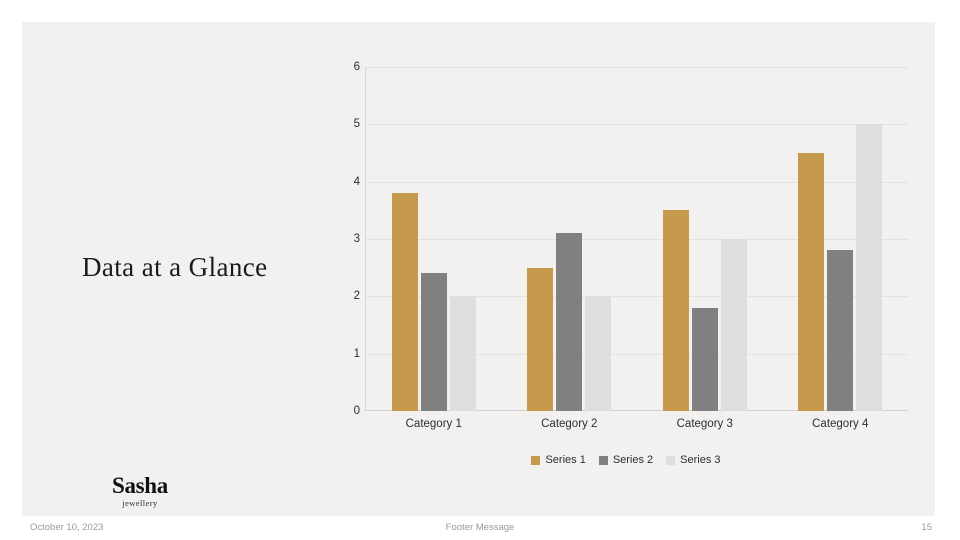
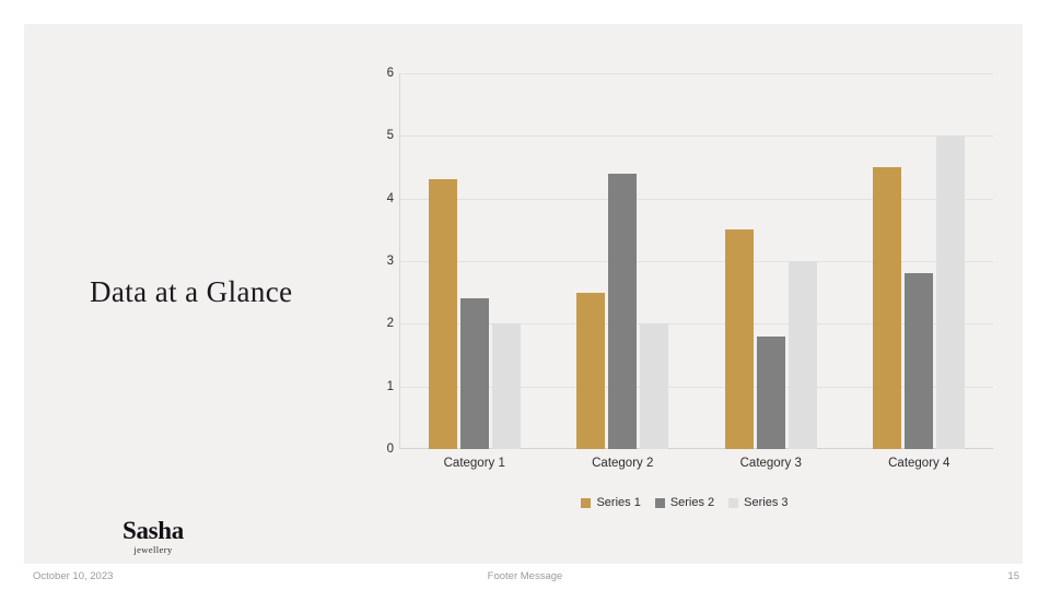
Series 1/Category 1: 3.8 -> 4.3
Series 2/Category 2: 3.1 -> 4.4
